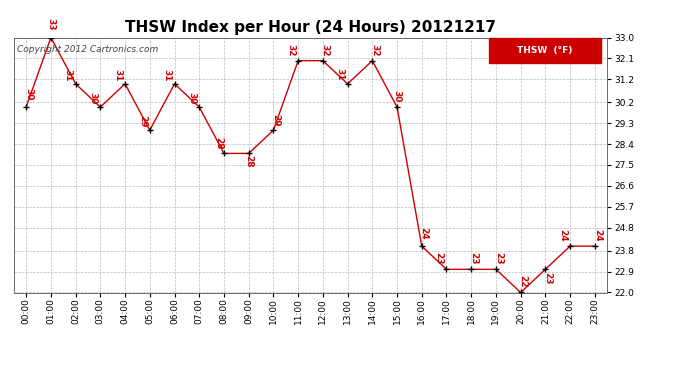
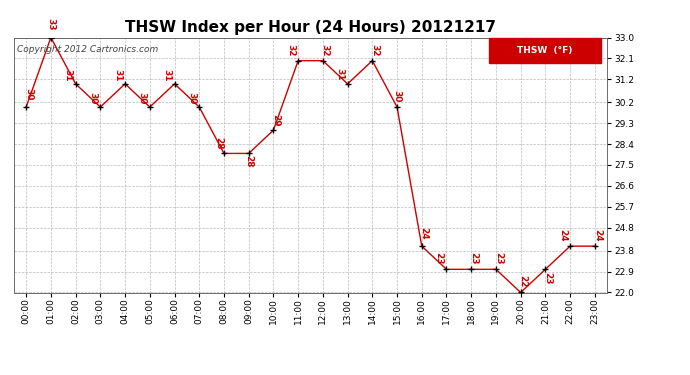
05:00: 29 -> 30
